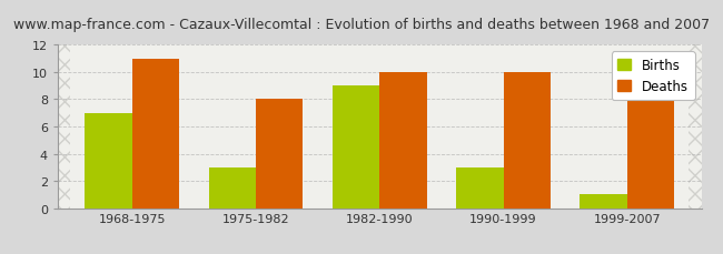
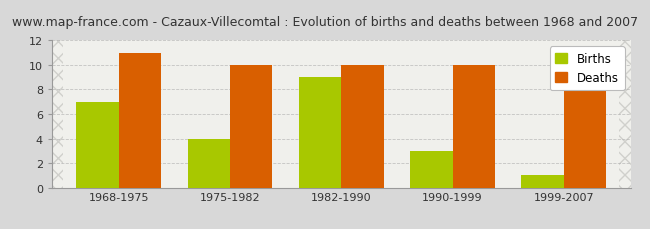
Births/1975-1982: 3 -> 4
Deaths/1975-1982: 8 -> 10
